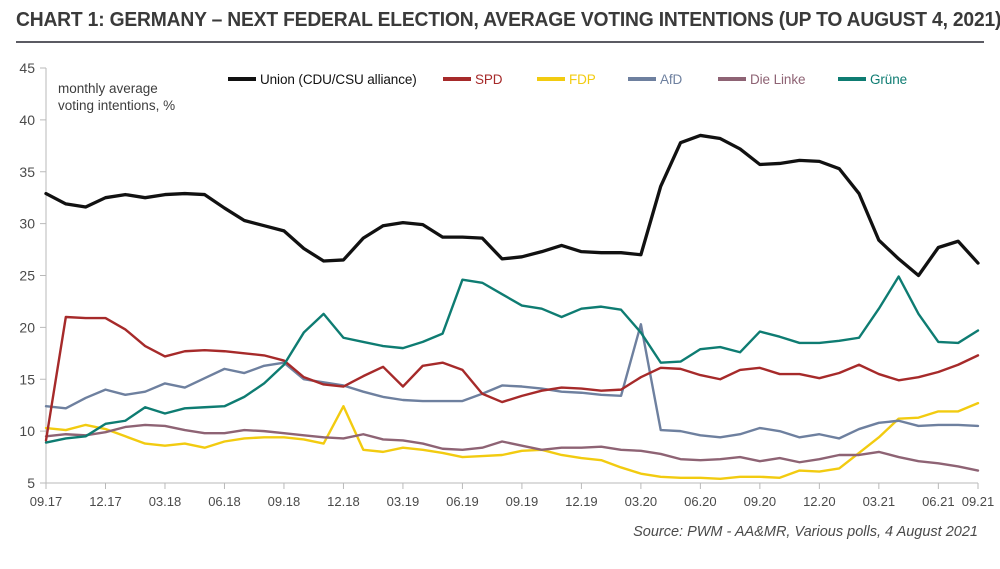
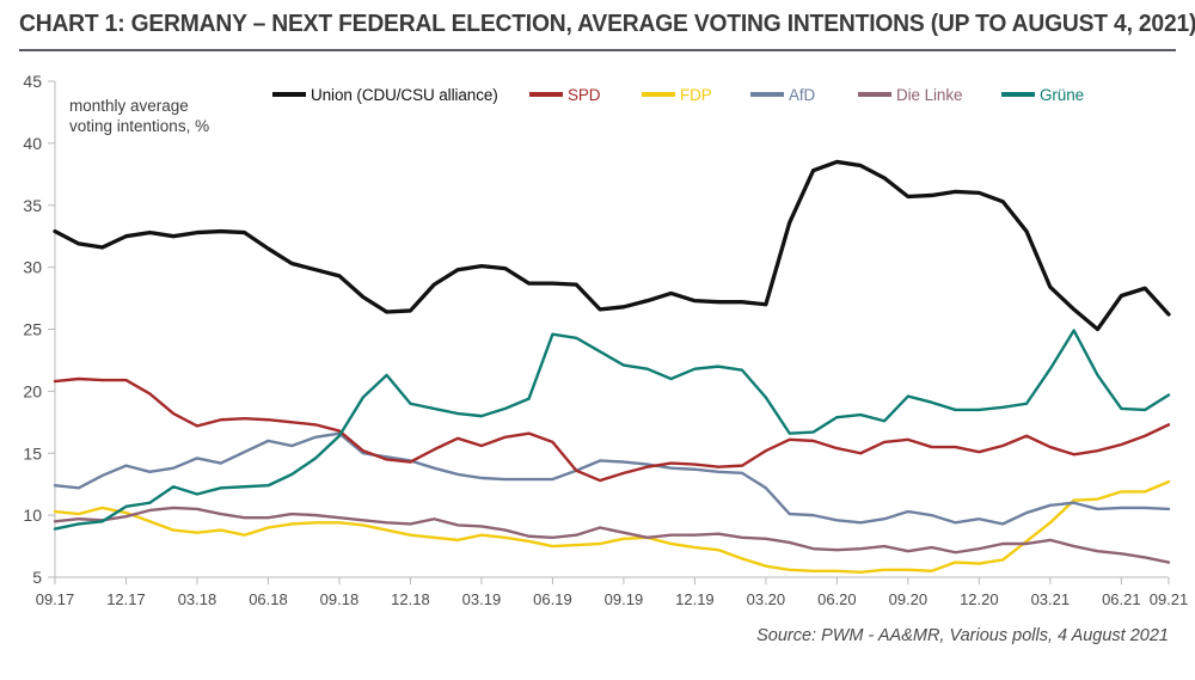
SPD/09.17: 9.1 -> 20.8
FDP/12.18: 12.4 -> 8.4
SPD/03.19: 14.3 -> 15.6
AfD/03.20: 20.3 -> 12.2
